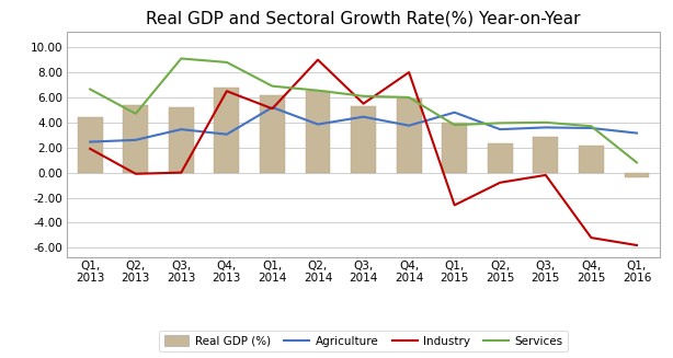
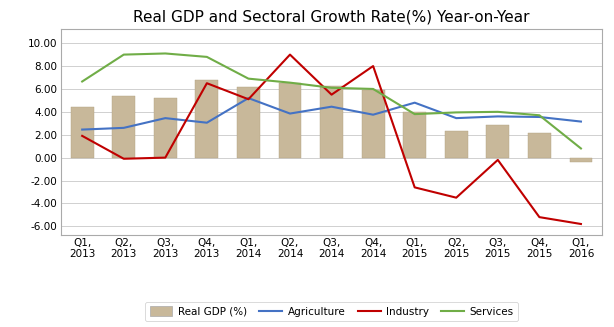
Services/Q2, 2013: 4.7 -> 9.0
Real GDP (%)/Q3, 2014: 5.3 -> 6.2
Industry/Q2, 2015: -0.8 -> -3.5
